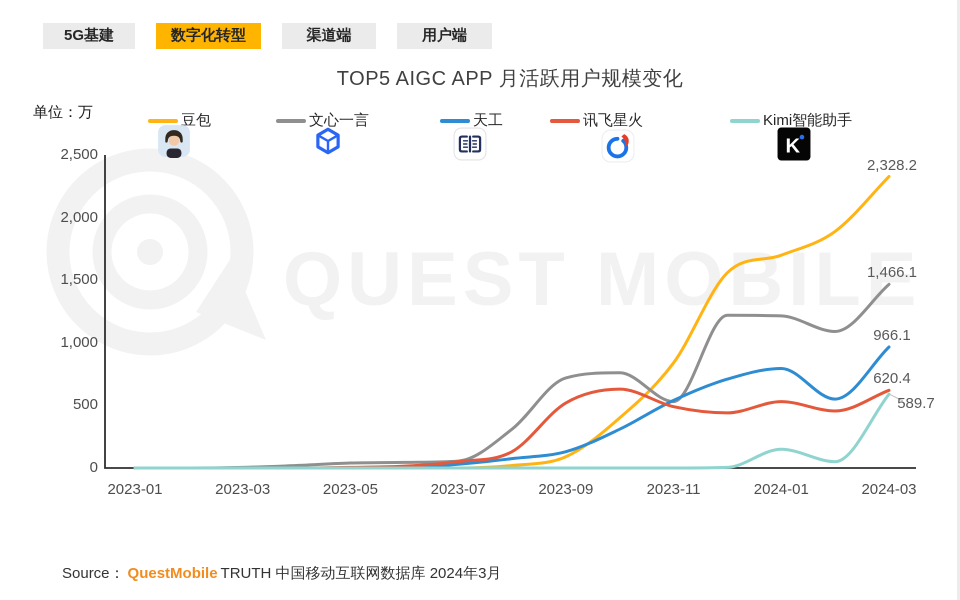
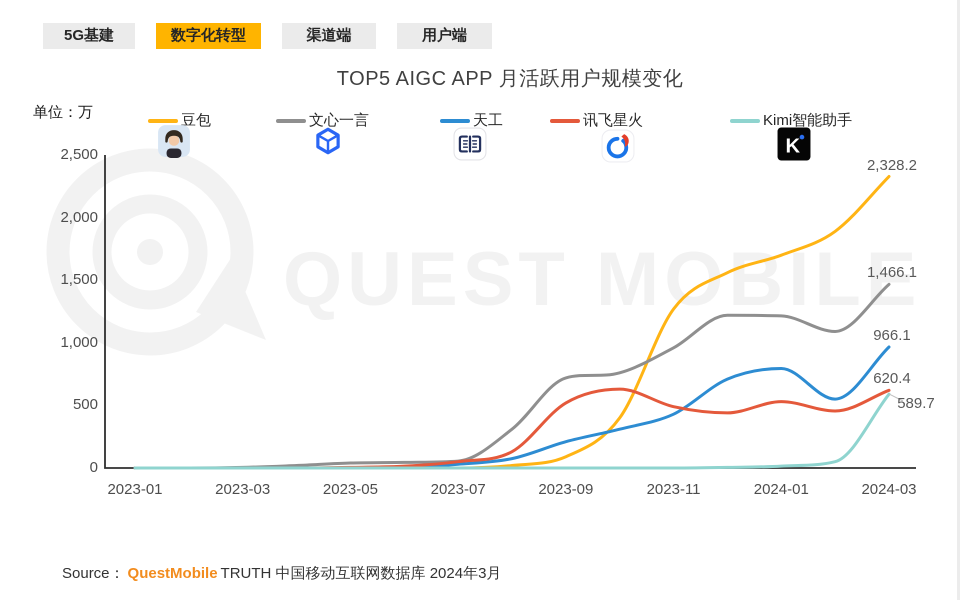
天工/2023-09: 130 -> 210
豆包/2023-11: 840 -> 1270
文心一言/2023-11: 530 -> 960
天工/2023-11: 540 -> 430
Kimi智能助手/2024-01: 150 -> 20
